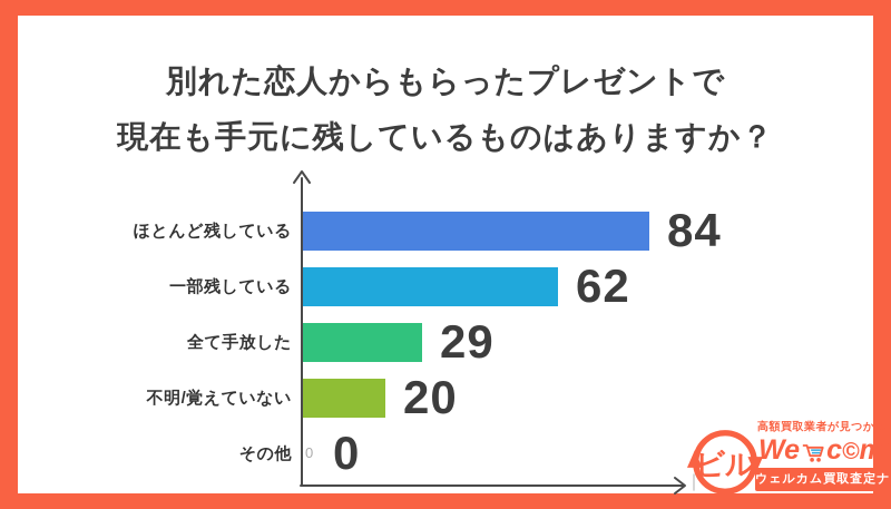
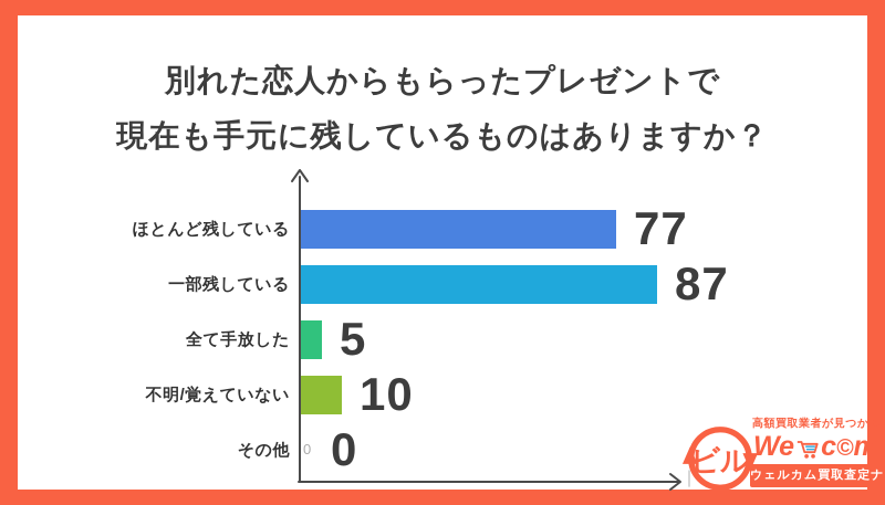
ほとんど残している: 84 -> 77
一部残している: 62 -> 87
全て手放した: 29 -> 5
不明/覚えていない: 20 -> 10
